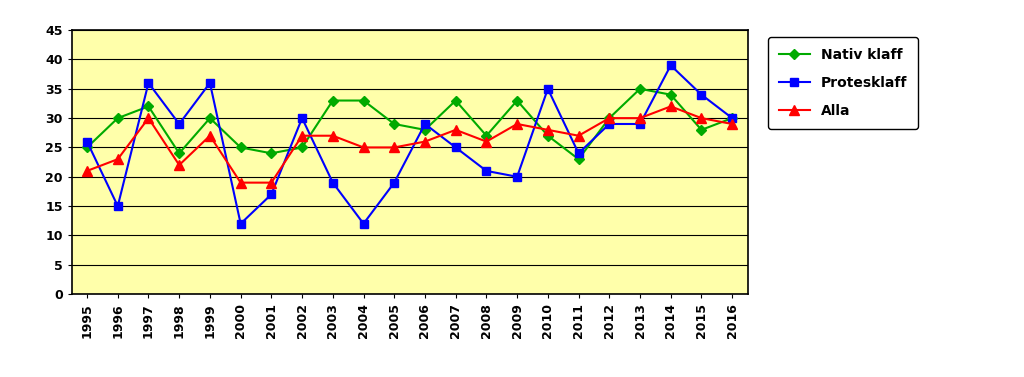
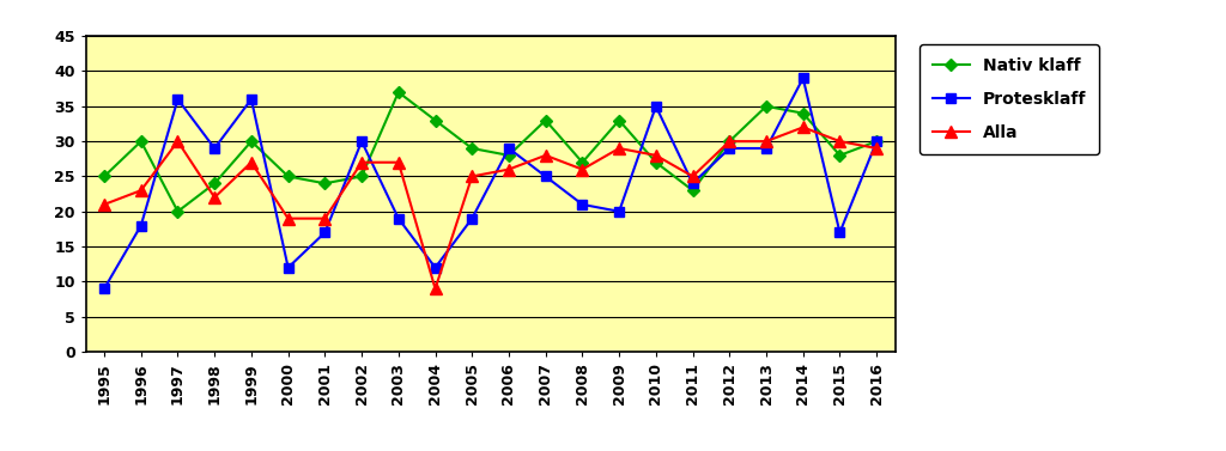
Protesklaff/1995: 26 -> 9
Protesklaff/1996: 15 -> 18
Nativ klaff/1997: 32 -> 20
Nativ klaff/2003: 33 -> 37
Alla/2004: 25 -> 9
Alla/2011: 27 -> 25
Protesklaff/2015: 34 -> 17
